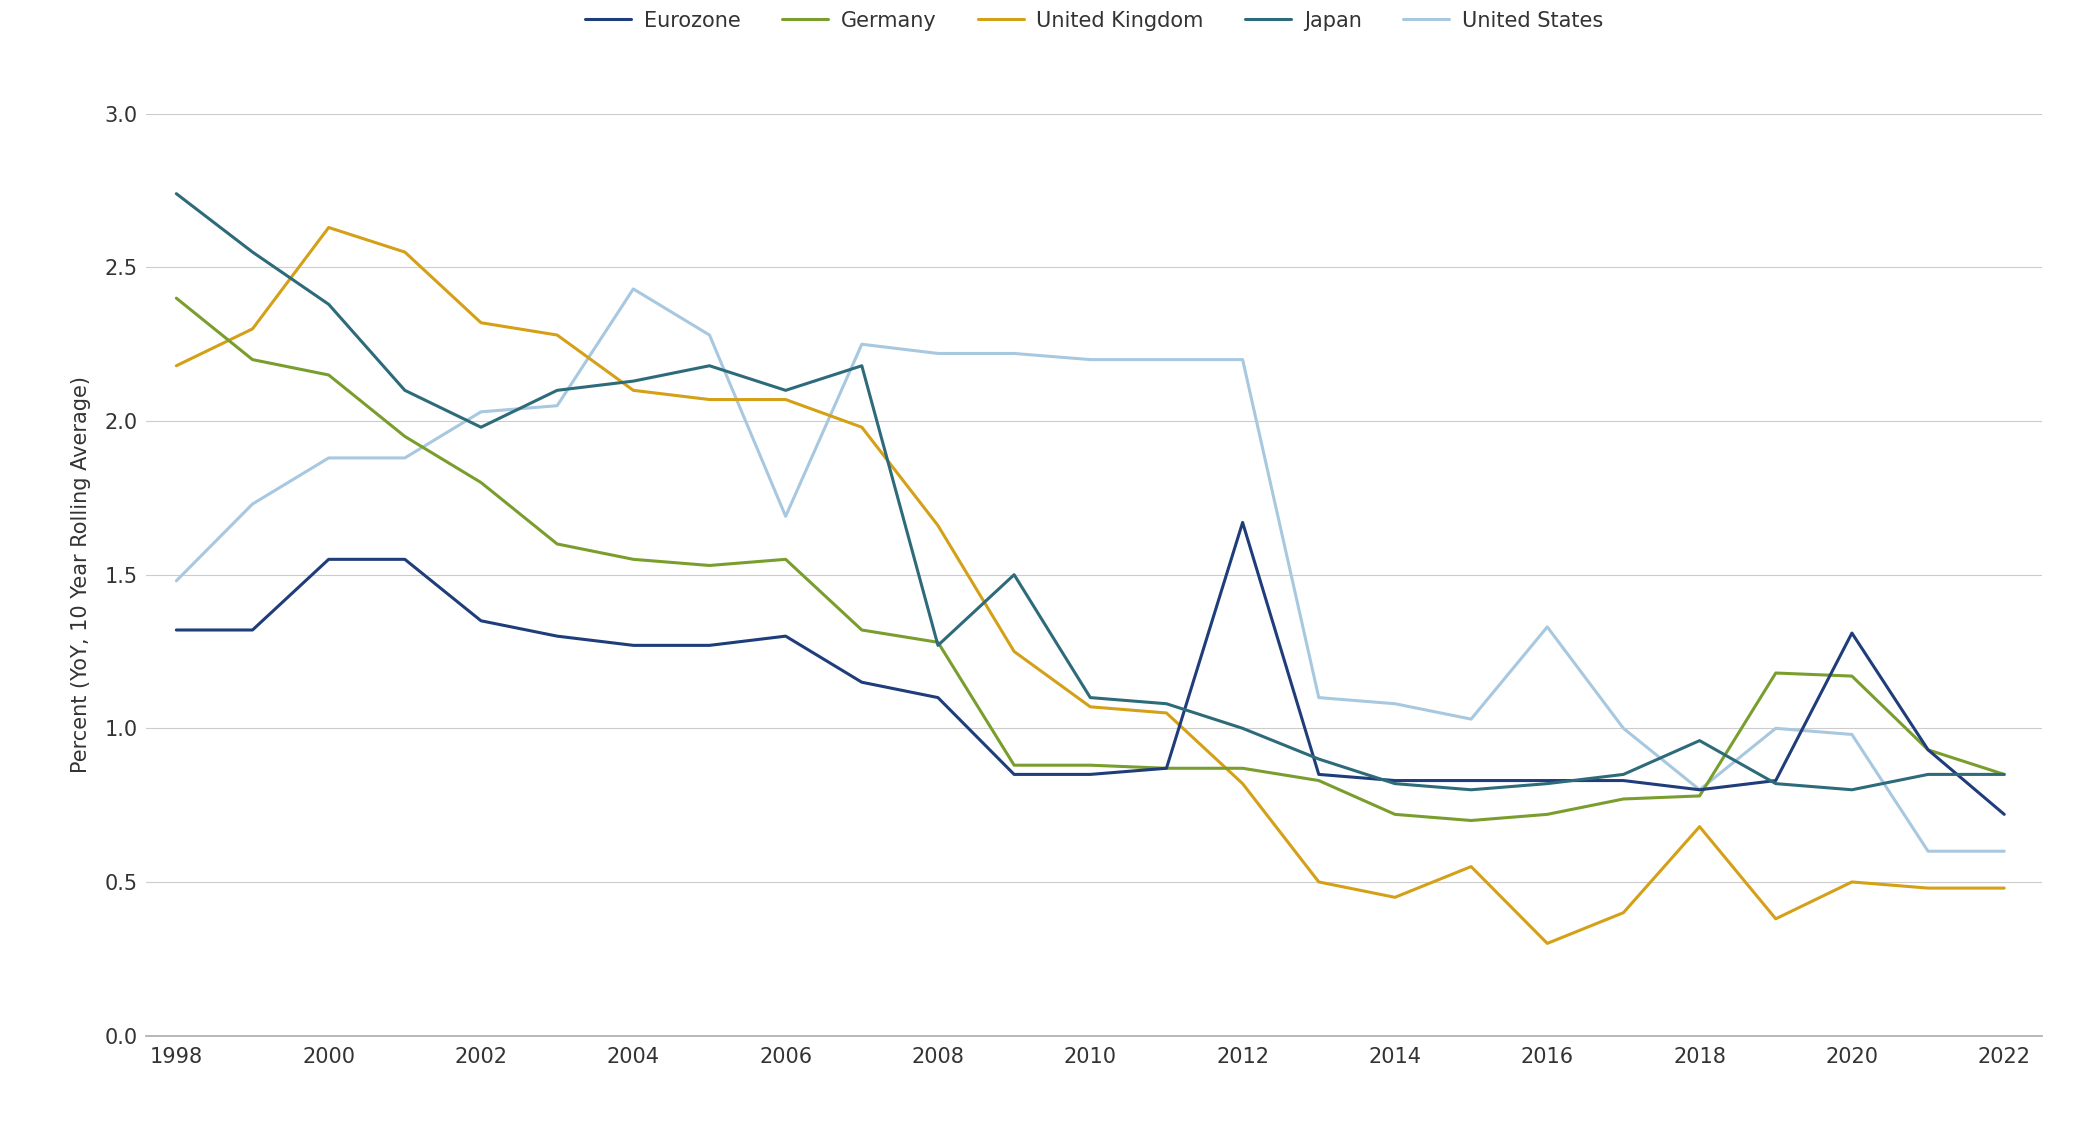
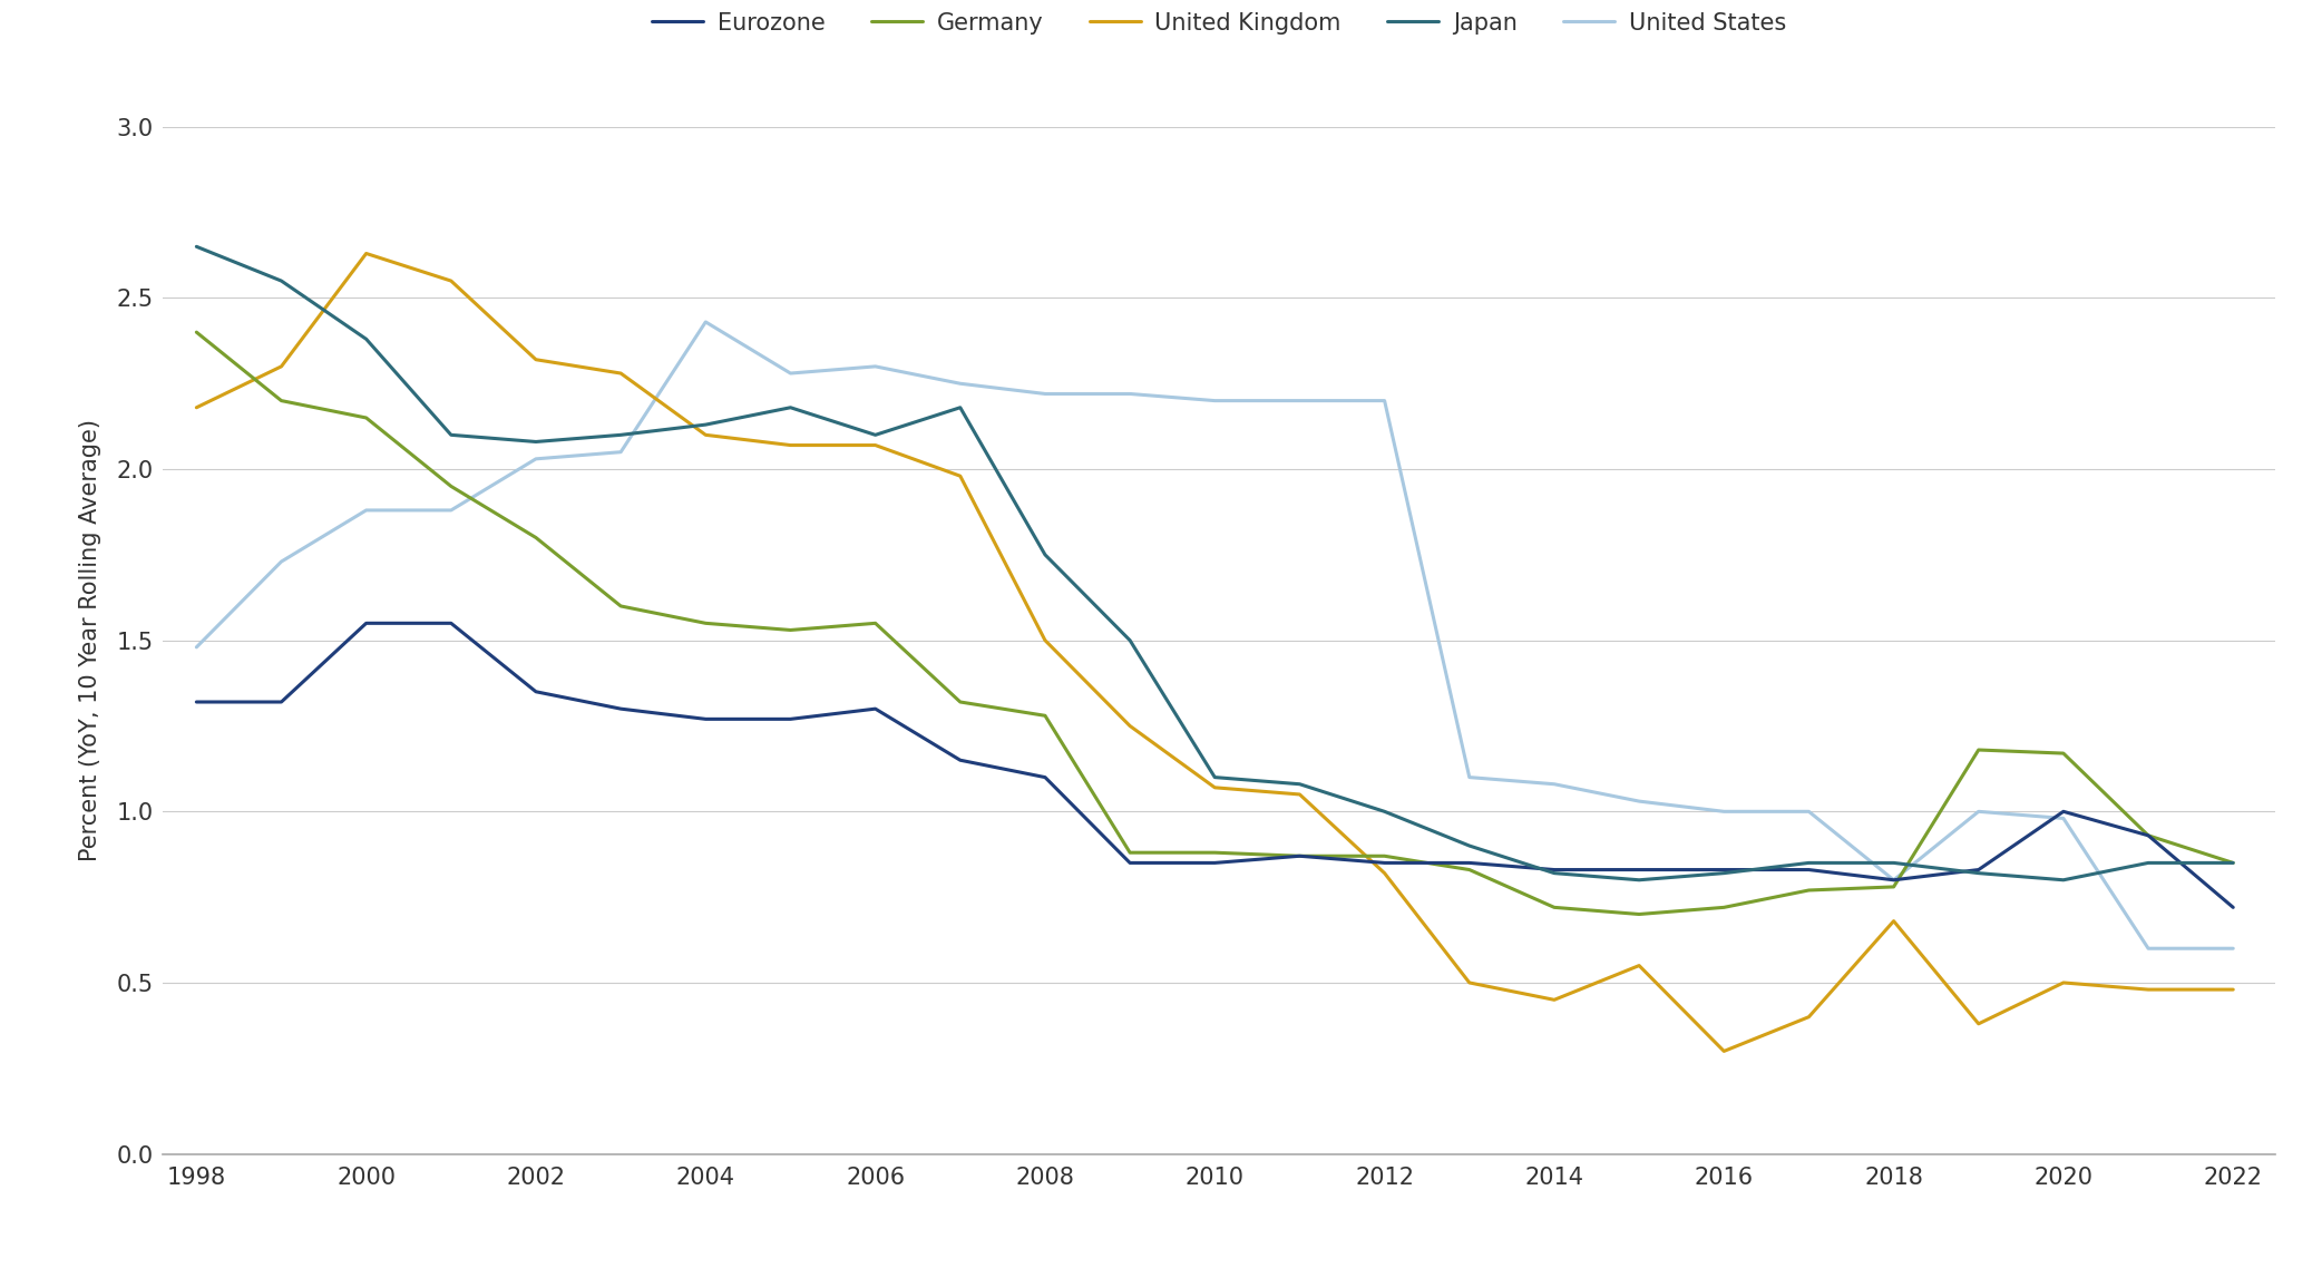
Japan/1998: 2.74 -> 2.65
Japan/2002: 1.98 -> 2.08
United States/2006: 1.69 -> 2.30
United Kingdom/2008: 1.66 -> 1.50
Japan/2008: 1.27 -> 1.75
Eurozone/2012: 1.67 -> 0.85
United States/2016: 1.33 -> 1.00
Japan/2018: 0.96 -> 0.85
Eurozone/2020: 1.31 -> 1.00
